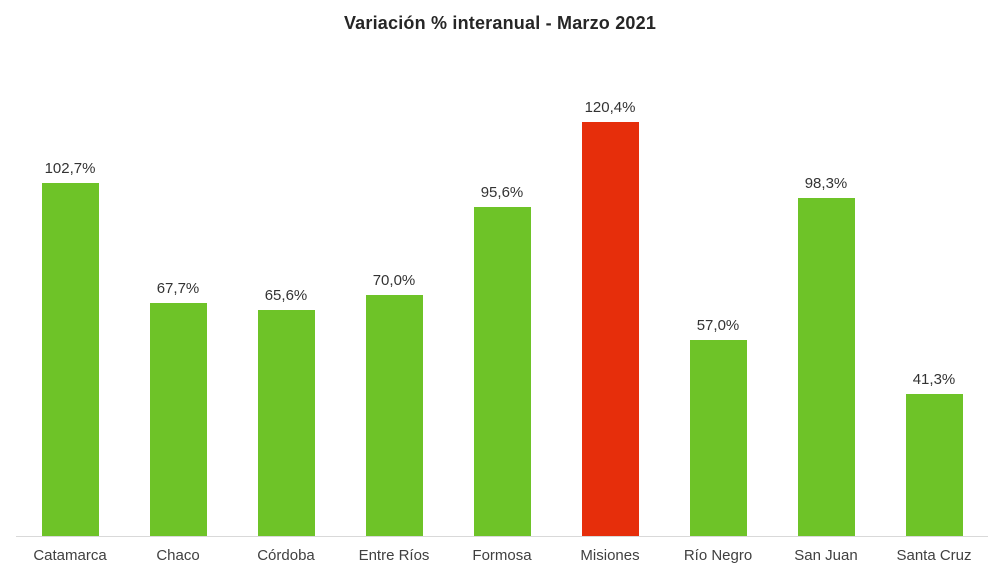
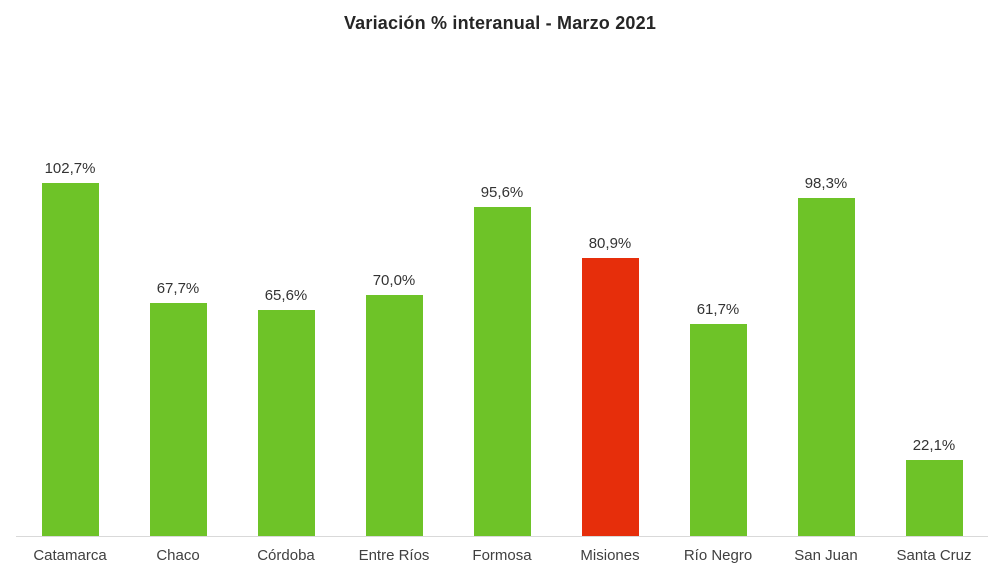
Misiones: 120,4% -> 80,9%
Río Negro: 57,0% -> 61,7%
Santa Cruz: 41,3% -> 22,1%
